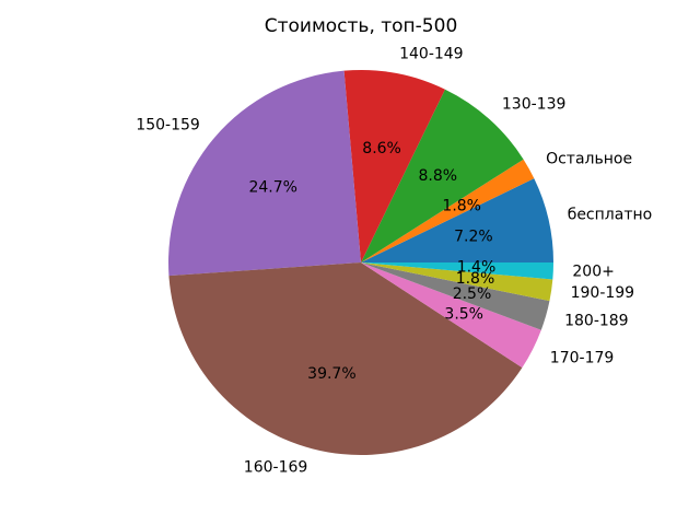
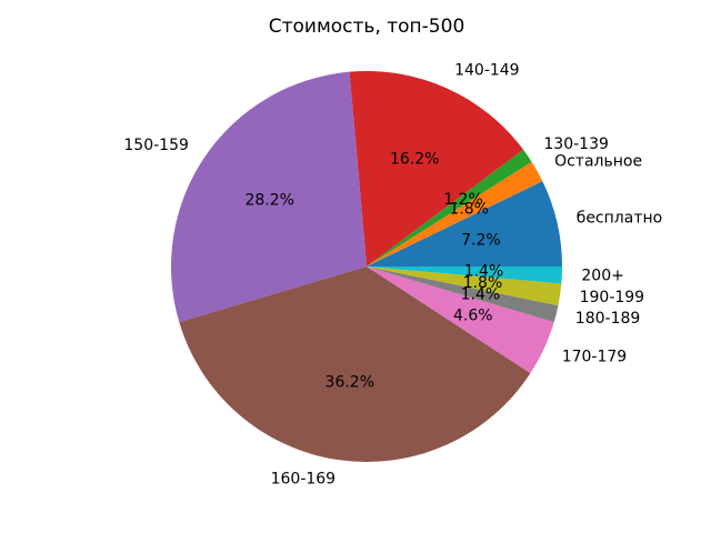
130-139: 8.8% -> 1.2%
140-149: 8.6% -> 16.2%
150-159: 24.7% -> 28.2%
160-169: 39.7% -> 36.2%
170-179: 3.5% -> 4.6%
180-189: 2.5% -> 1.4%
